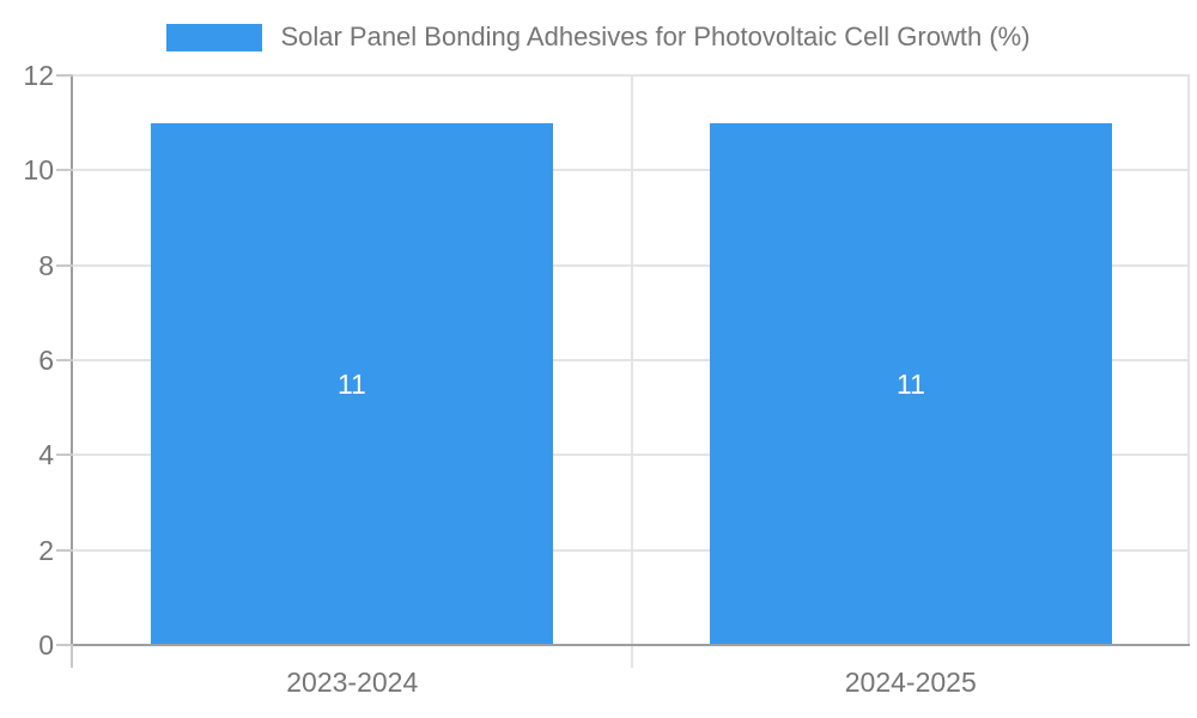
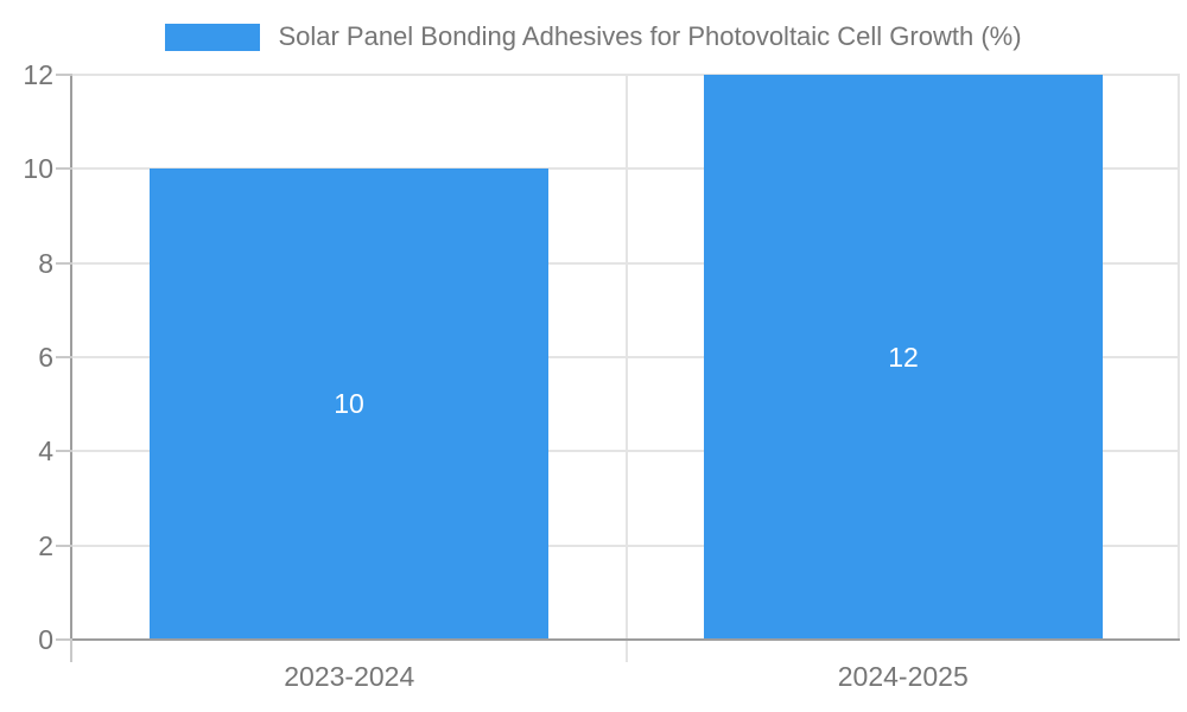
2023-2024: 11 -> 10
2024-2025: 11 -> 12
